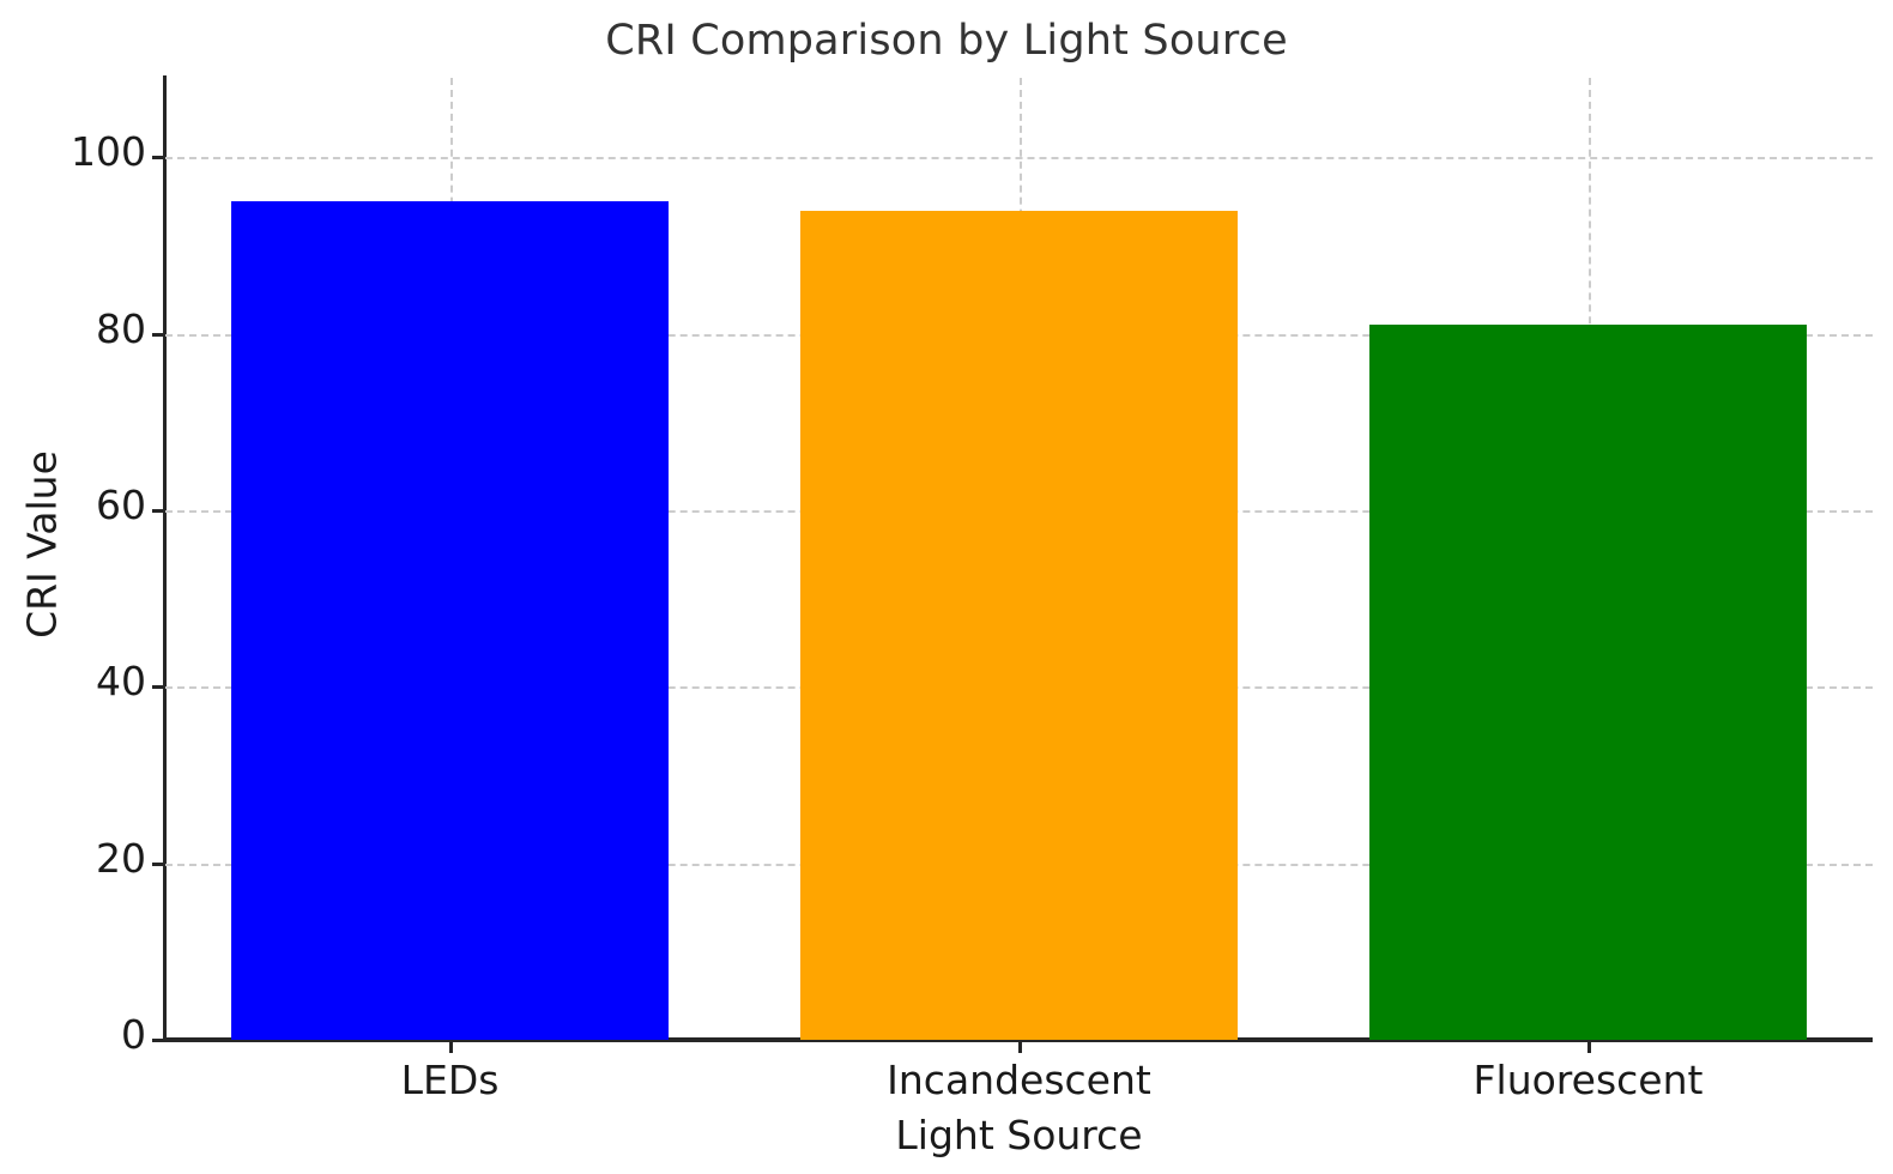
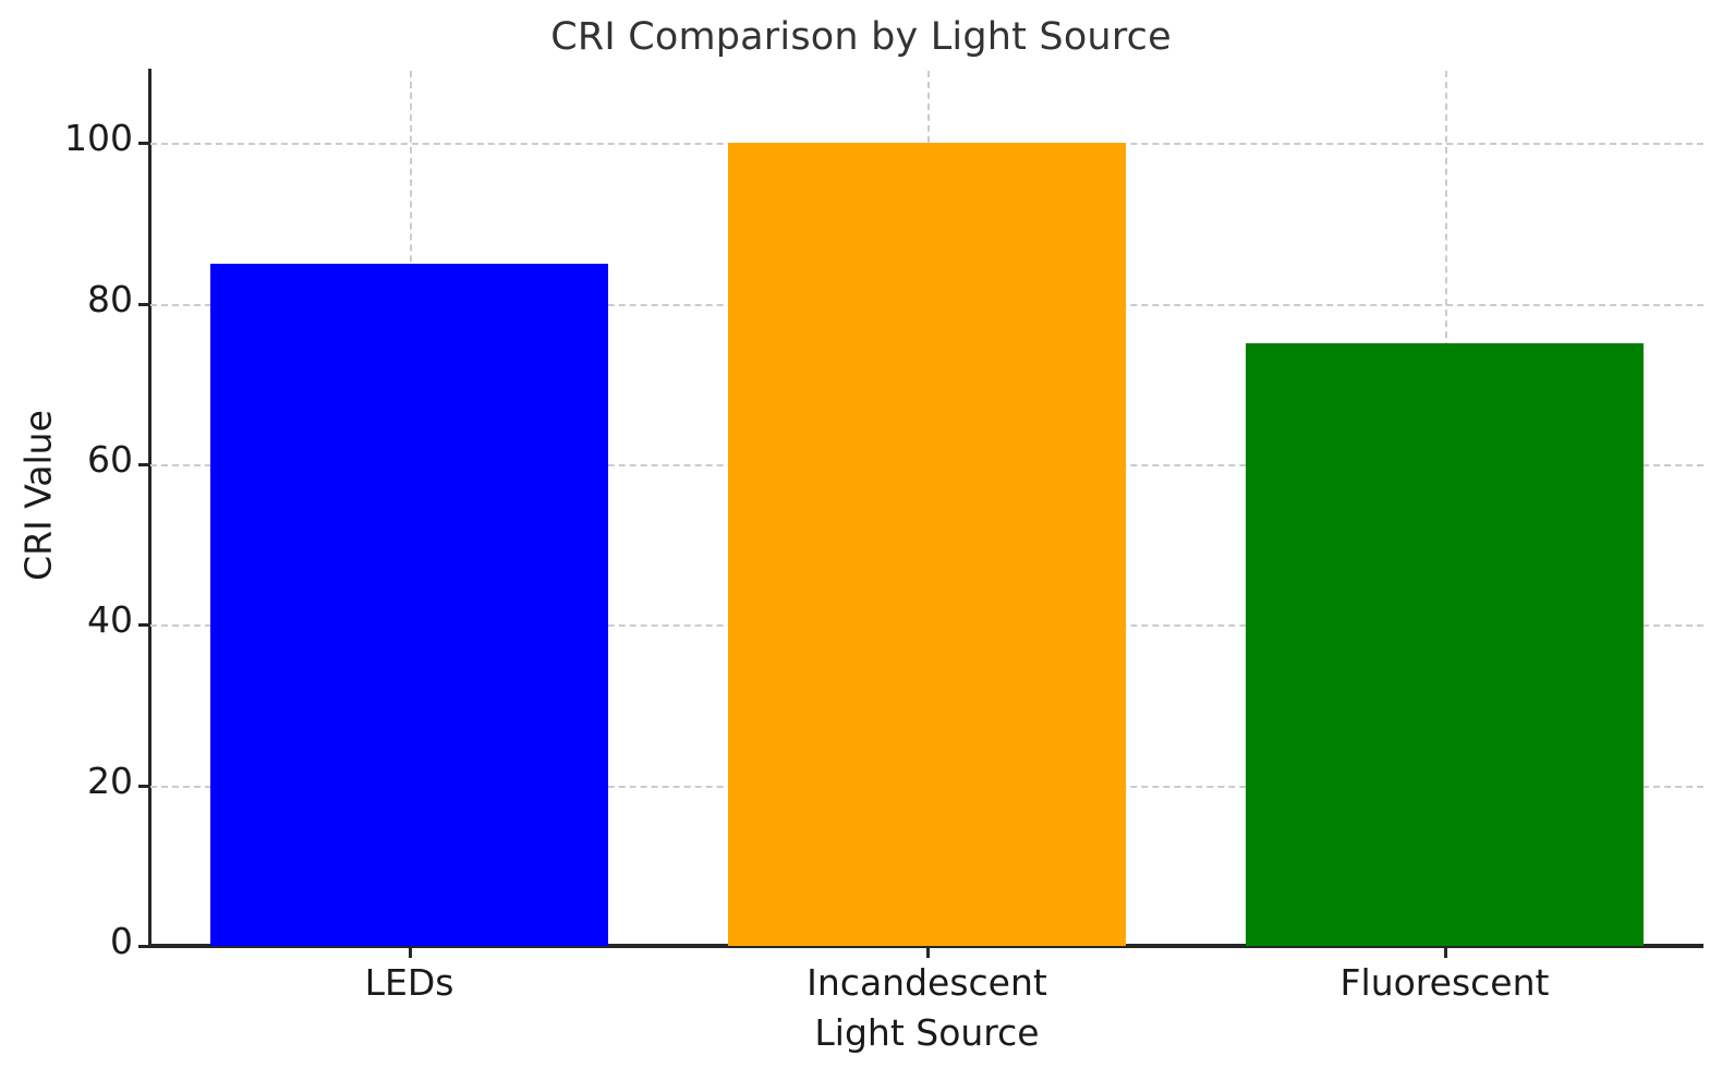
LEDs: 95 -> 85
Incandescent: 94 -> 100
Fluorescent: 81 -> 75
